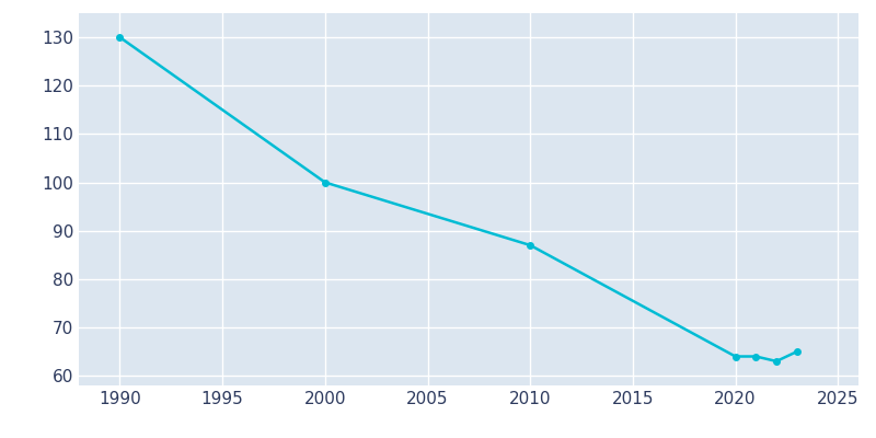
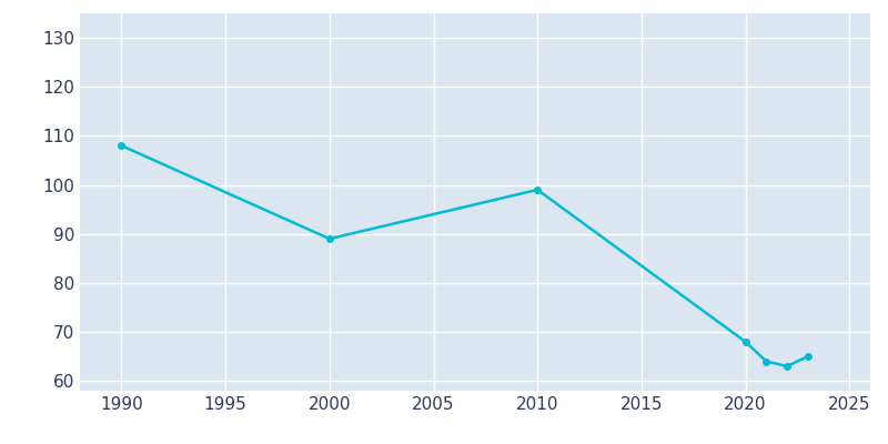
1990: 130 -> 108
2000: 100 -> 89
2010: 87 -> 99
2020: 64 -> 68
